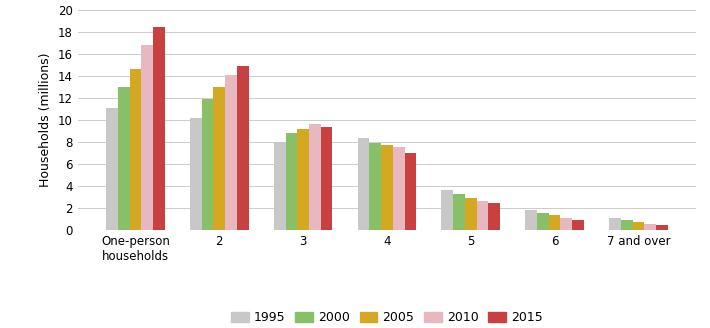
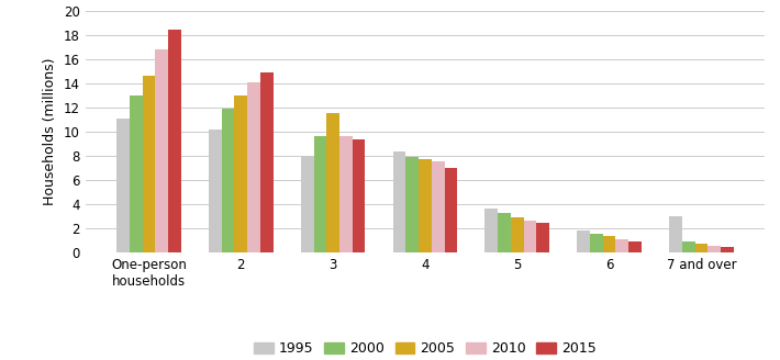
2000/3: 8.8 -> 9.6
2005/3: 9.2 -> 11.5
1995/7 and over: 1.1 -> 3.0
